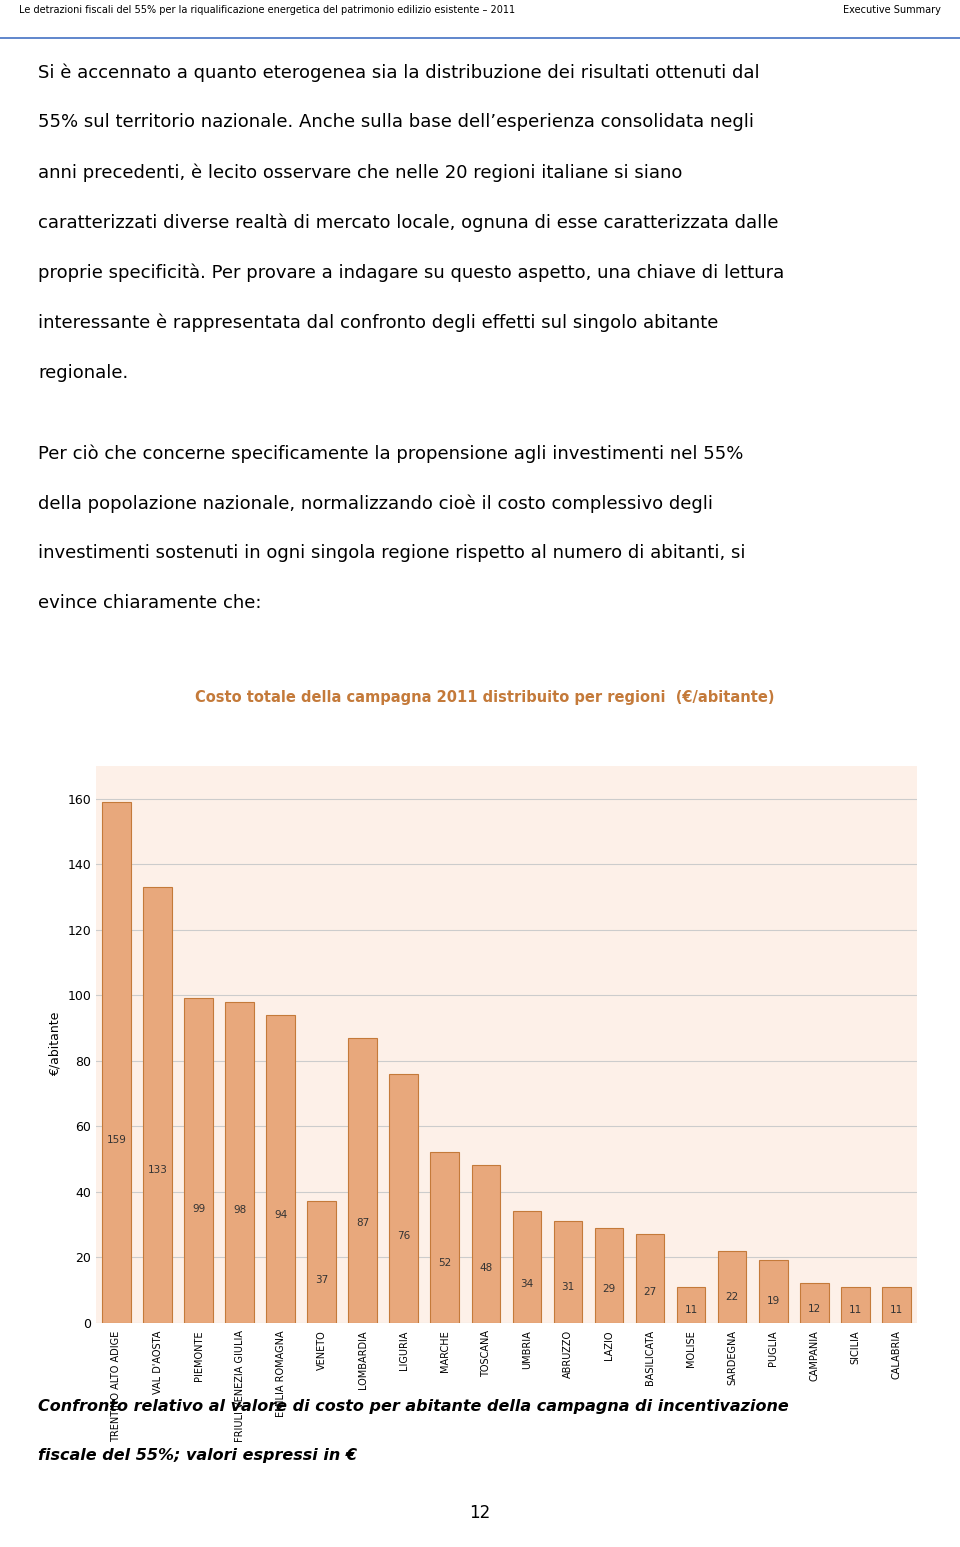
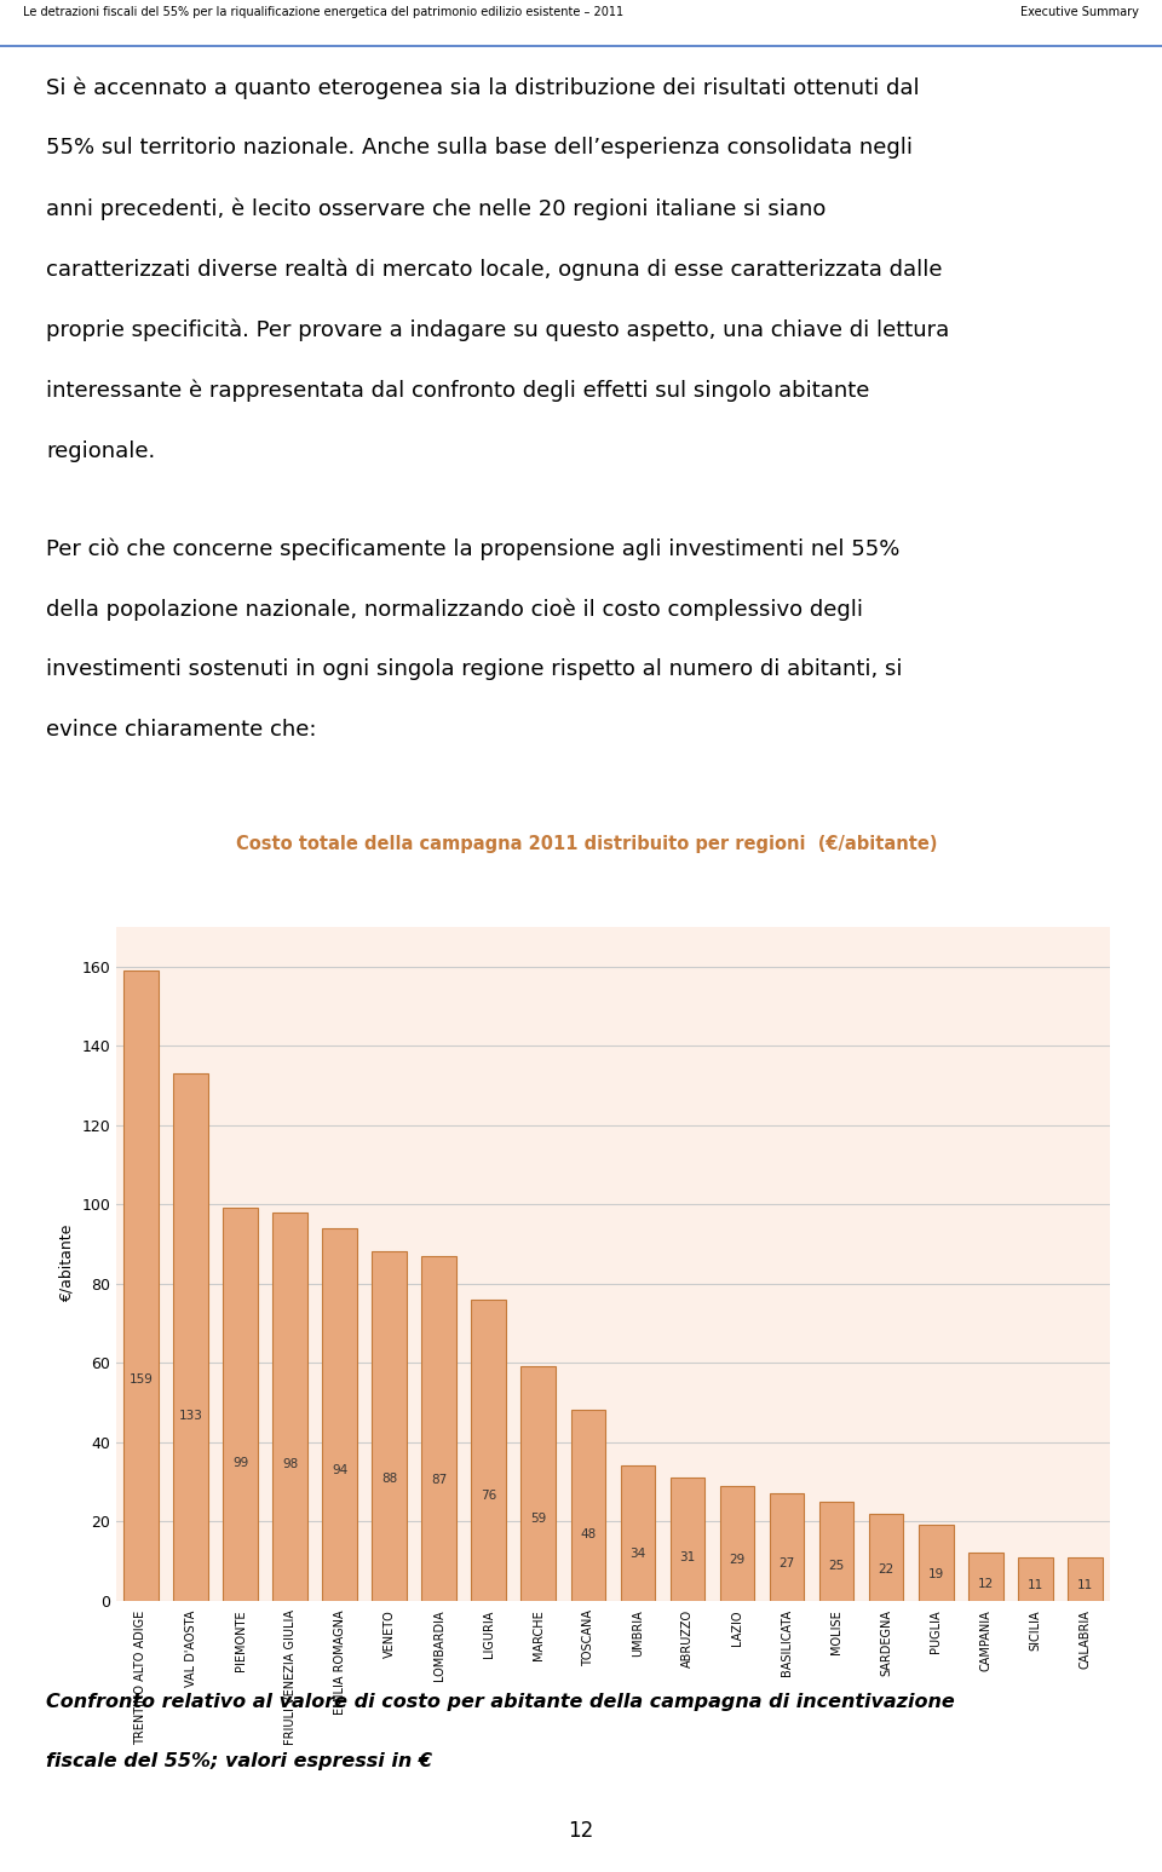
VENETO: 37 -> 88
MARCHE: 52 -> 59
MOLISE: 11 -> 25
